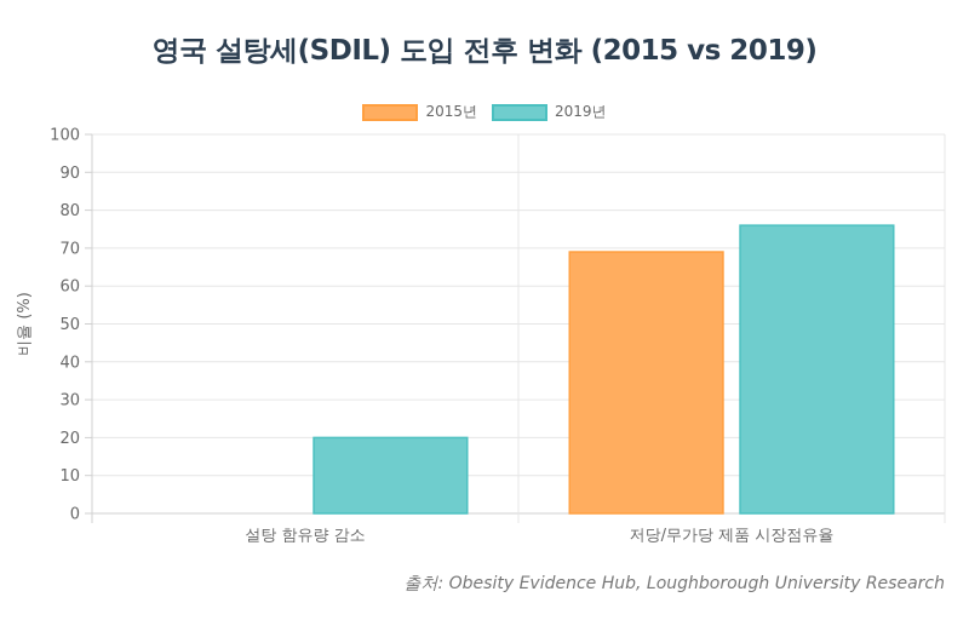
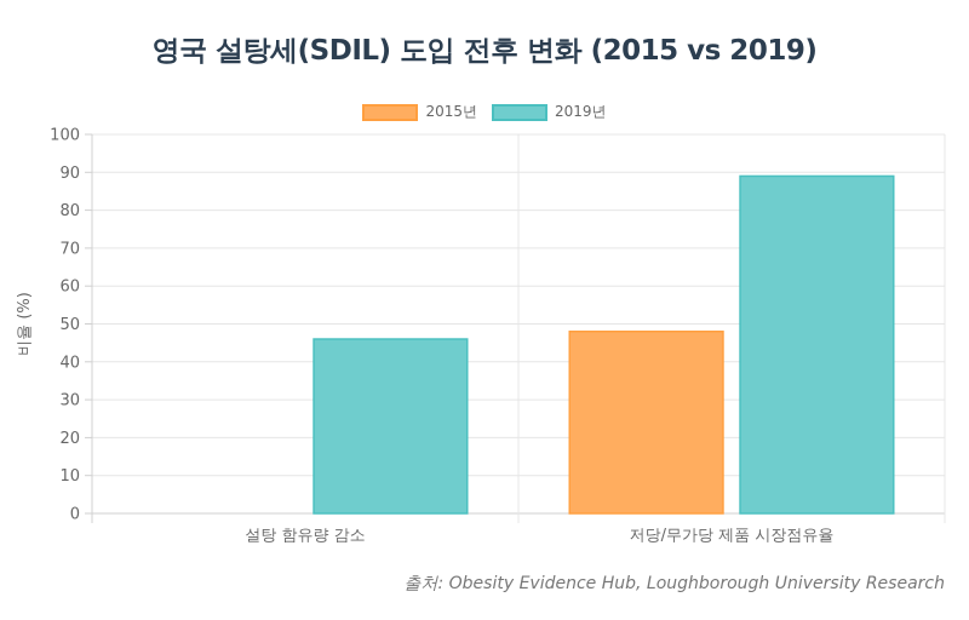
2019년/설탕 함유량 감소: 20 -> 46
2015년/저당/무가당 제품 시장점유율: 69 -> 48
2019년/저당/무가당 제품 시장점유율: 76 -> 89
